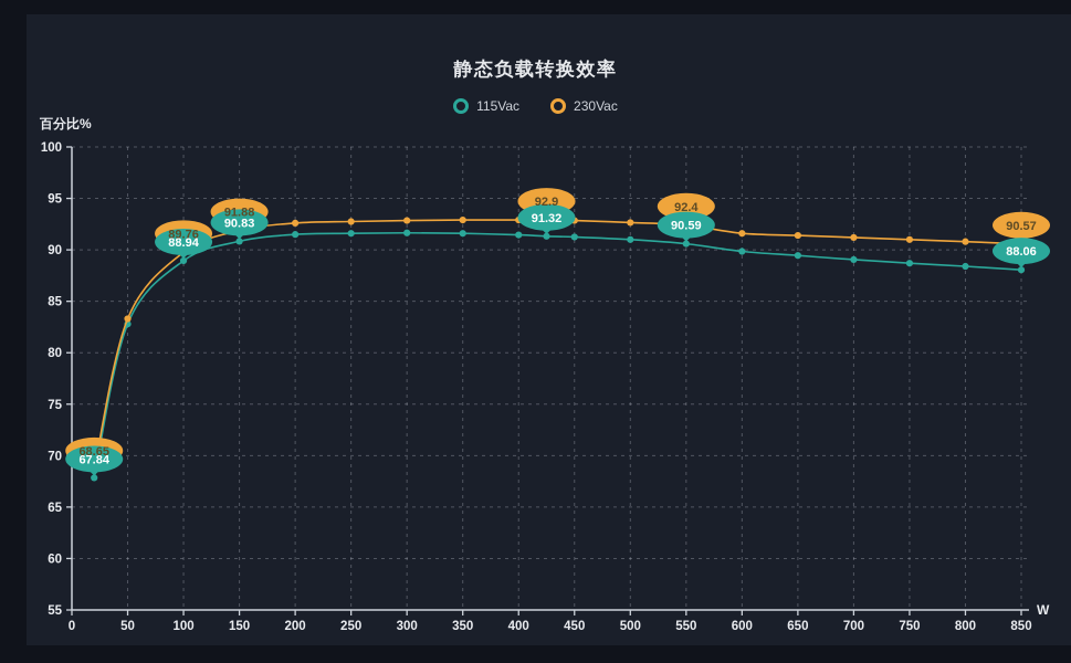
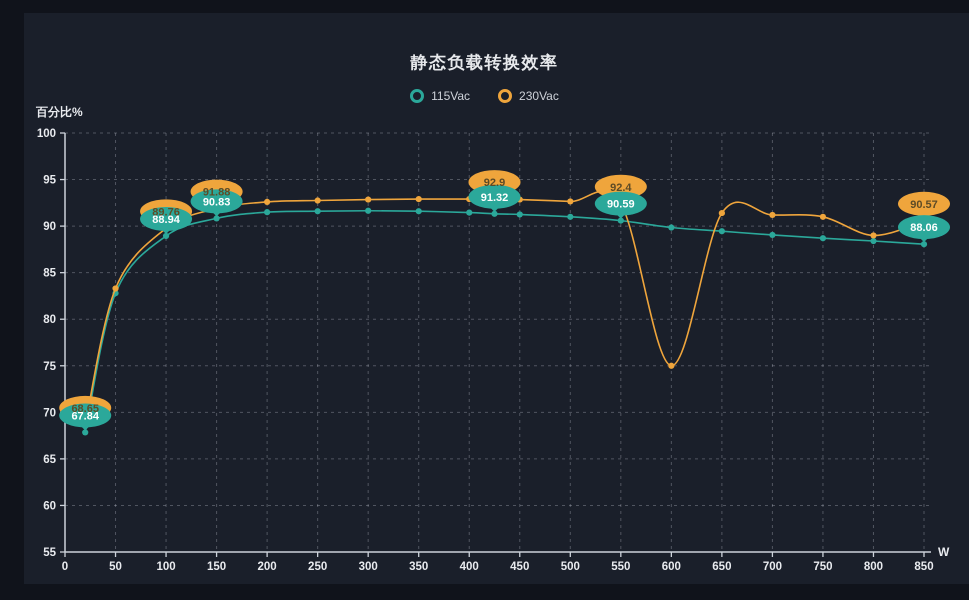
230Vac/600: 92 -> 75
230Vac/800: 91 -> 89
